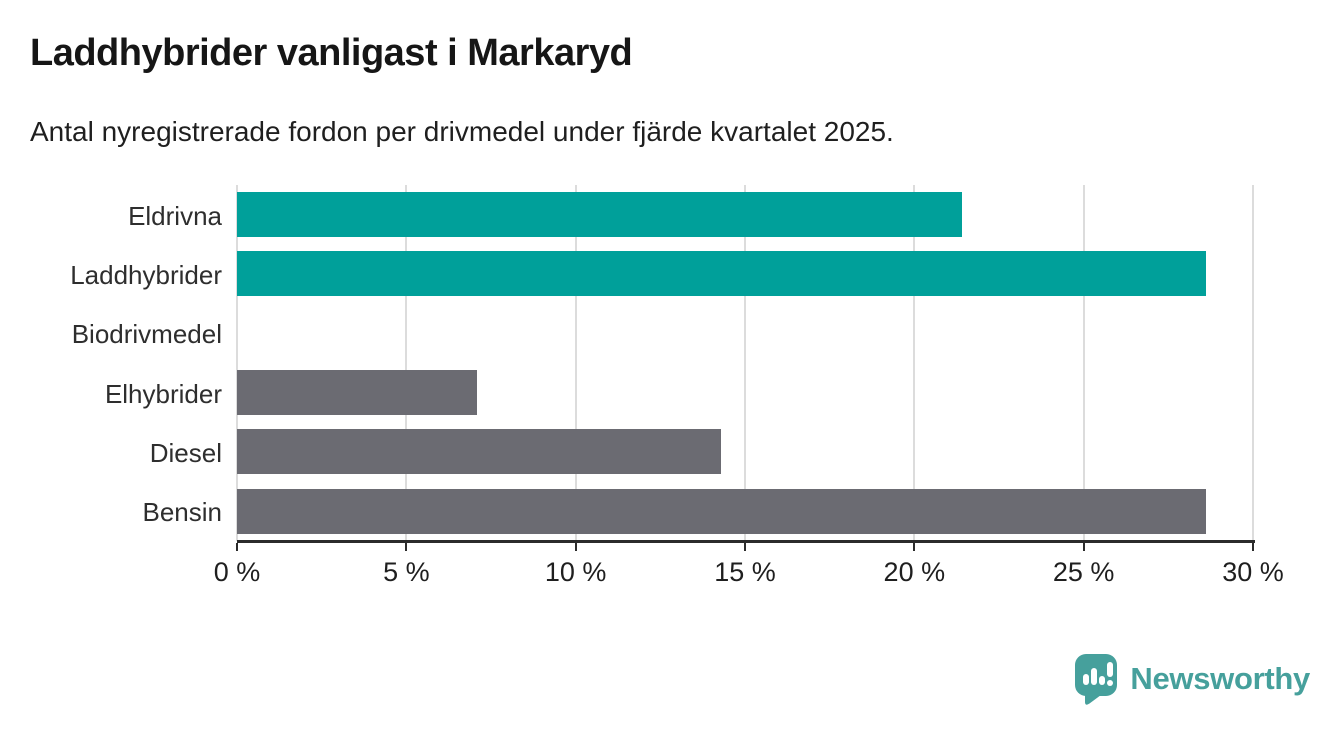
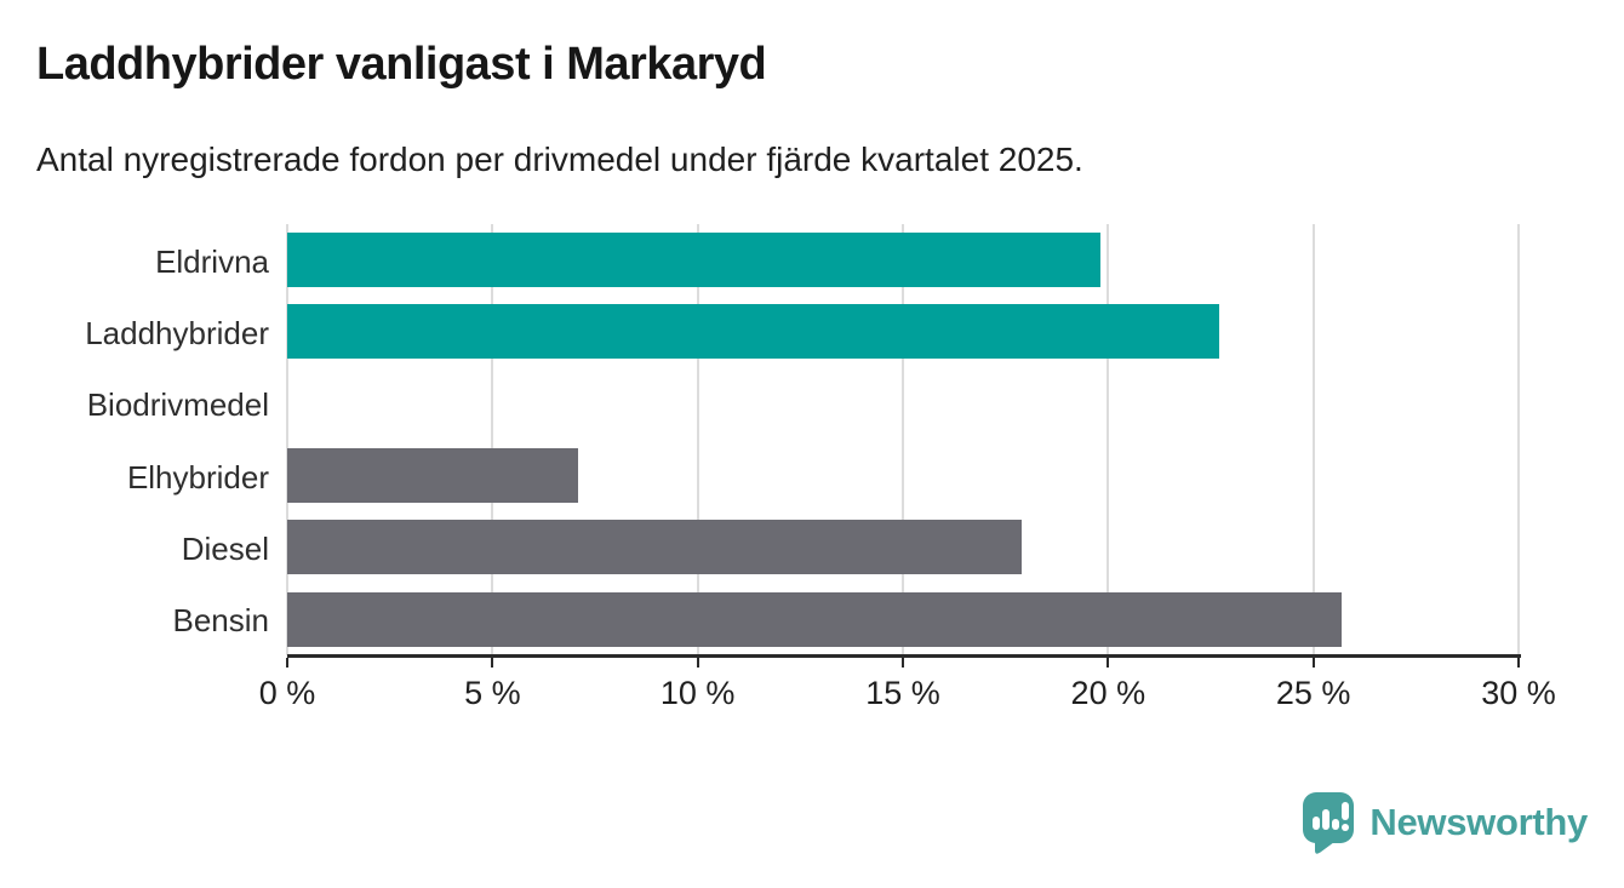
Eldrivna: 21.4% -> 19.8%
Laddhybrider: 28.6% -> 22.7%
Diesel: 14.3% -> 17.9%
Bensin: 28.6% -> 25.7%
